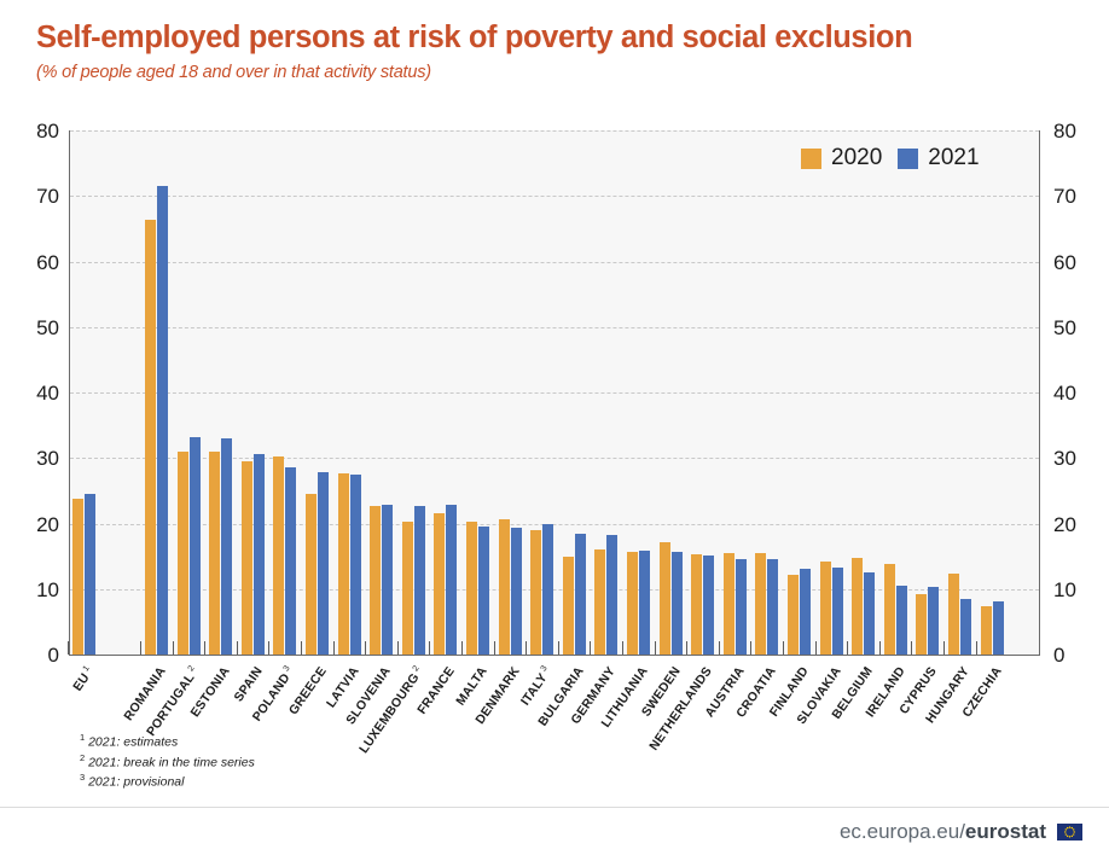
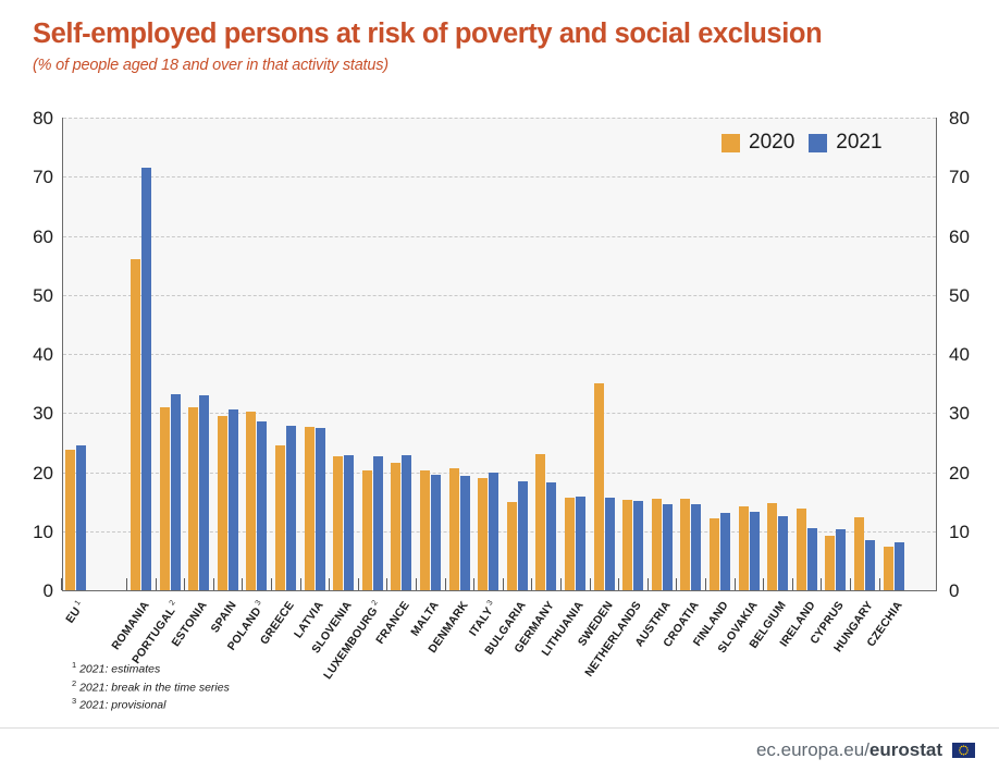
2020/ROMANIA: 66 -> 56
2020/GERMANY: 16 -> 23
2020/SWEDEN: 17 -> 35
